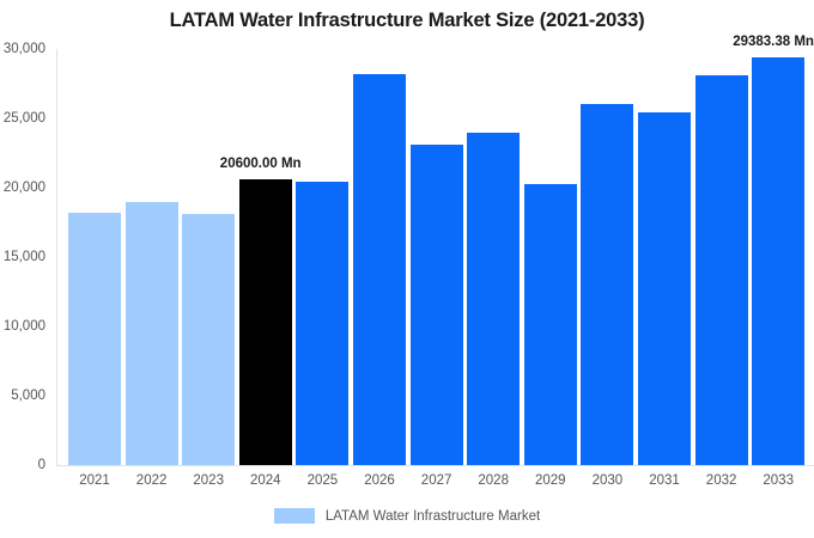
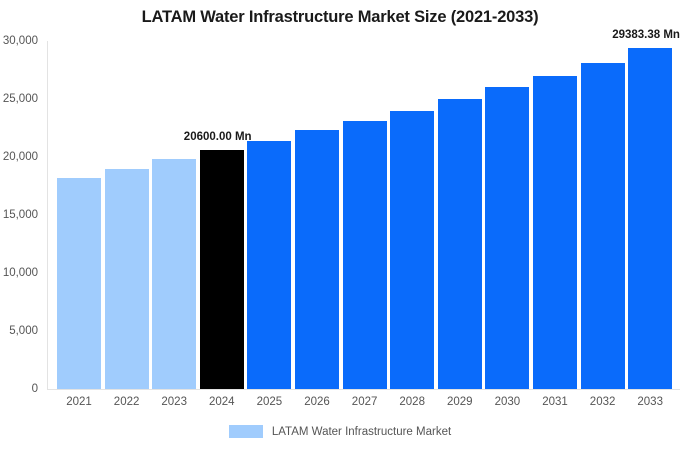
2023: 18100 -> 19800
2025: 20400 -> 21400
2026: 28200 -> 22300
2029: 20300 -> 25000
2031: 25400 -> 27000
